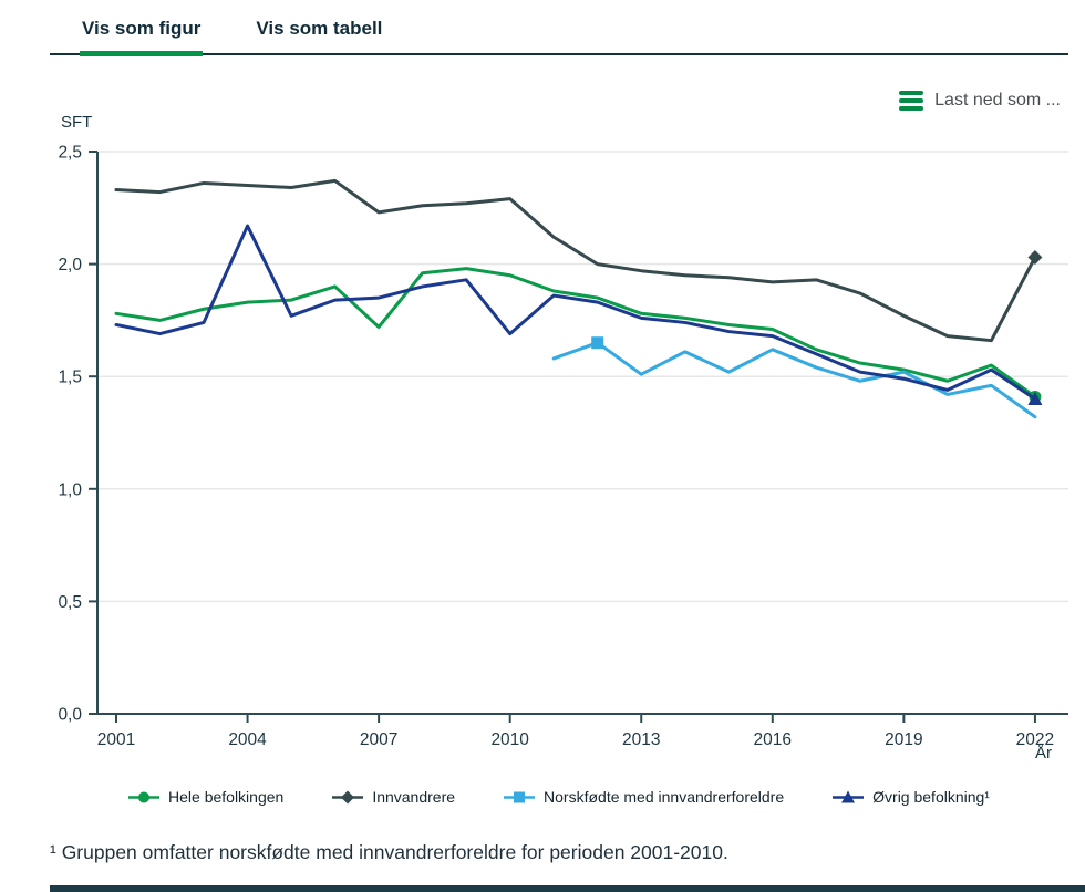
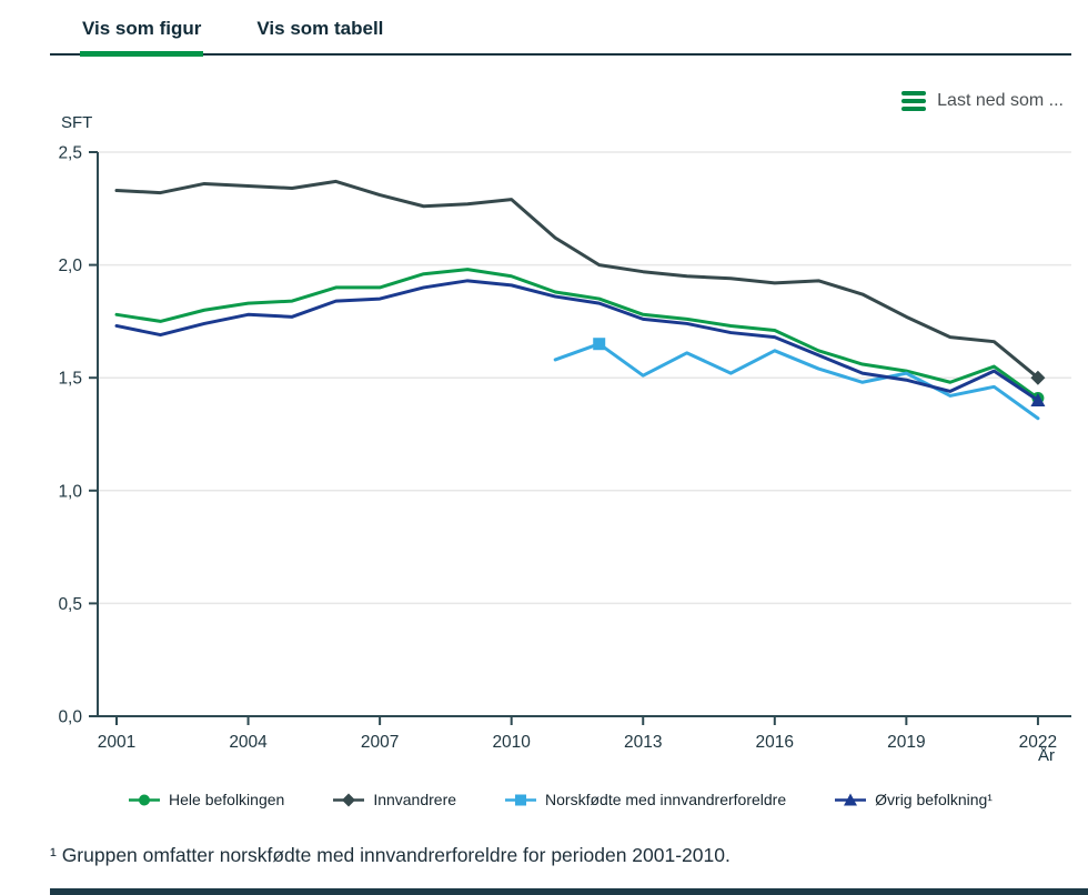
Øvrig befolkning¹/2004: 2,17 -> 1,78
Hele befolkingen/2007: 1,72 -> 1,90
Innvandrere/2007: 2,23 -> 2,31
Øvrig befolkning¹/2010: 1,69 -> 1,91
Innvandrere/2022: 2,03 -> 1,50
